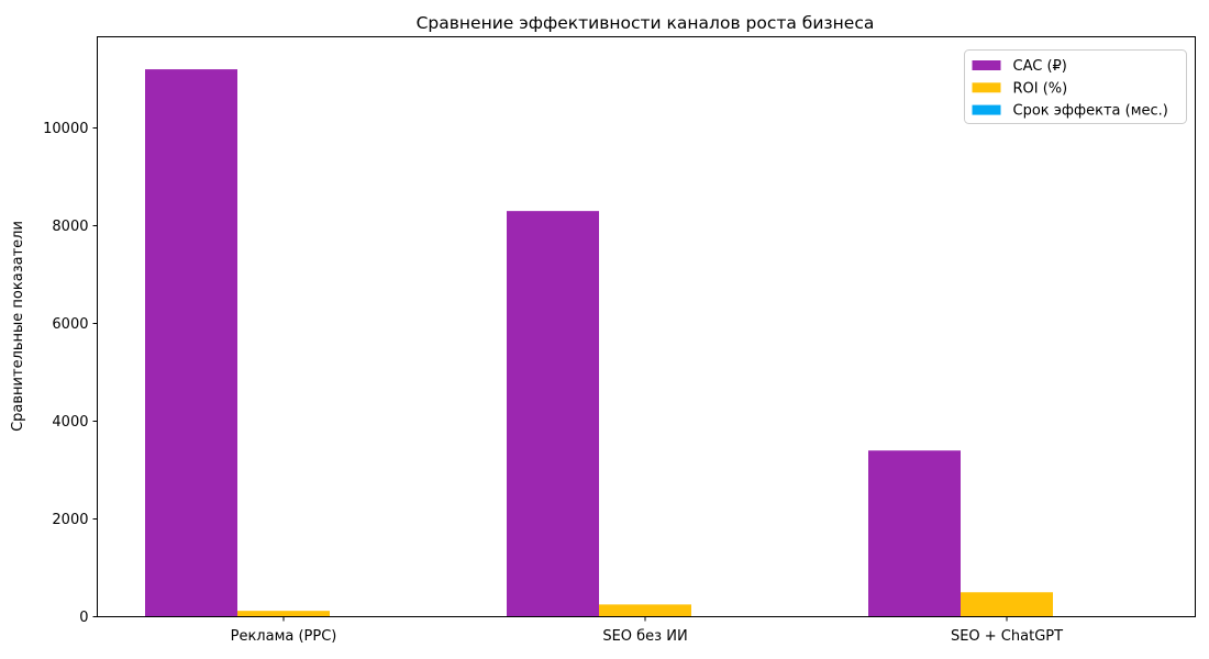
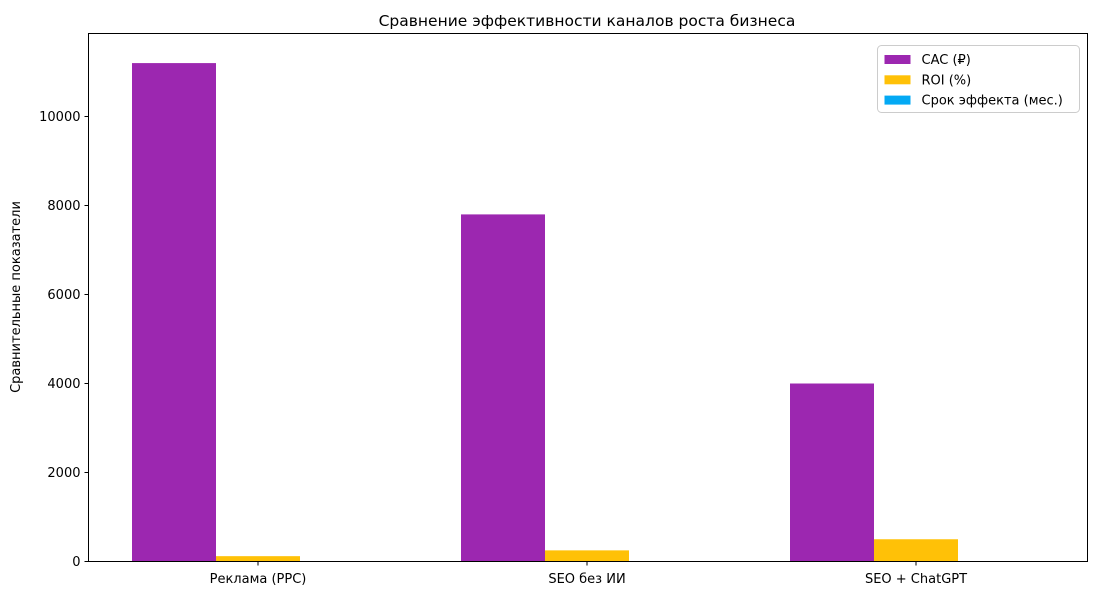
CAC (₽)/SEO без ИИ: 8300 -> 7800
CAC (₽)/SEO + ChatGPT: 3400 -> 4000
